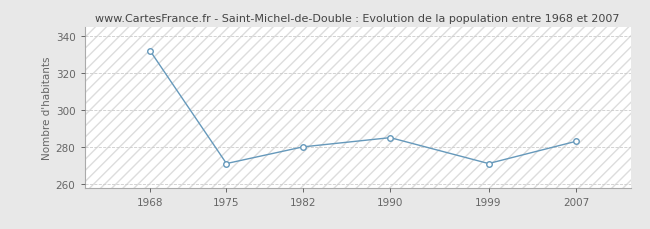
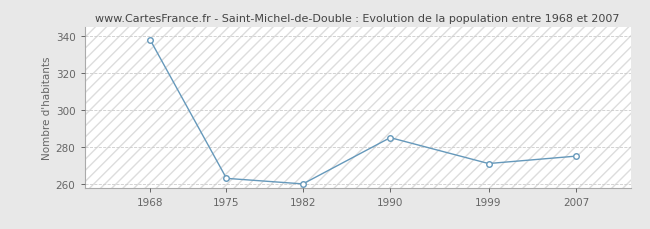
1968: 332 -> 338
1975: 271 -> 263
1982: 280 -> 260
2007: 283 -> 275
